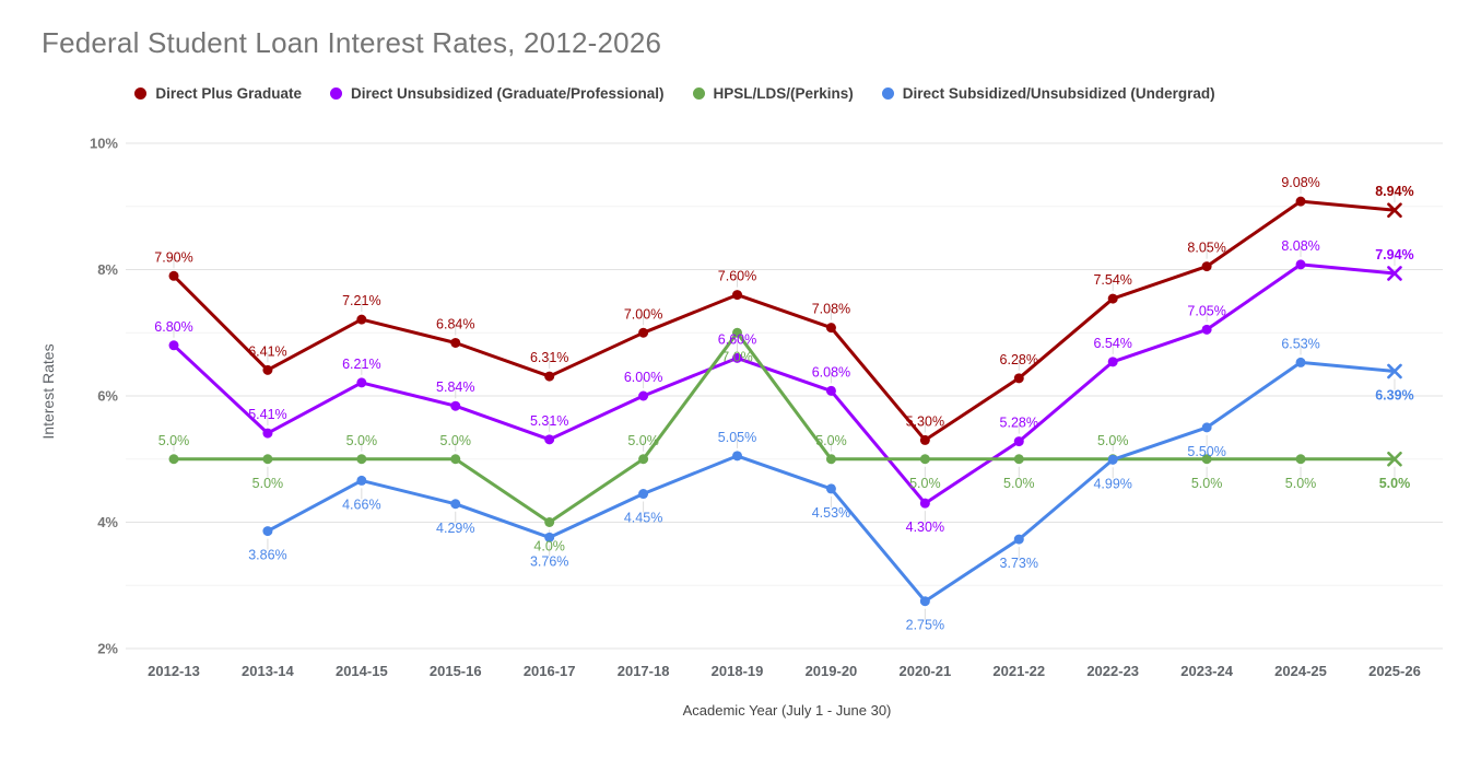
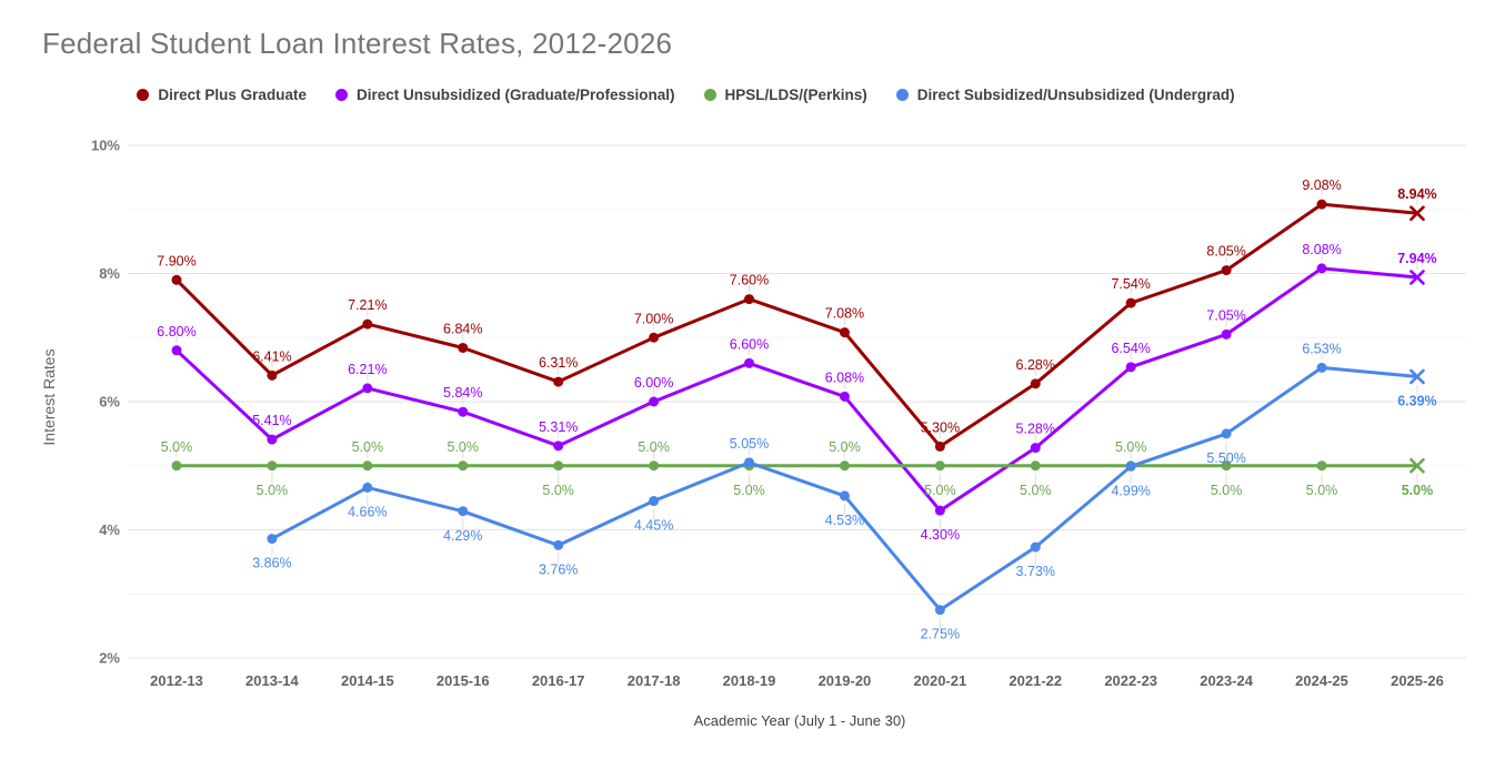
HPSL/LDS/(Perkins)/2016-17: 4.0% -> 5.0%
HPSL/LDS/(Perkins)/2018-19: 7.0% -> 5.0%
